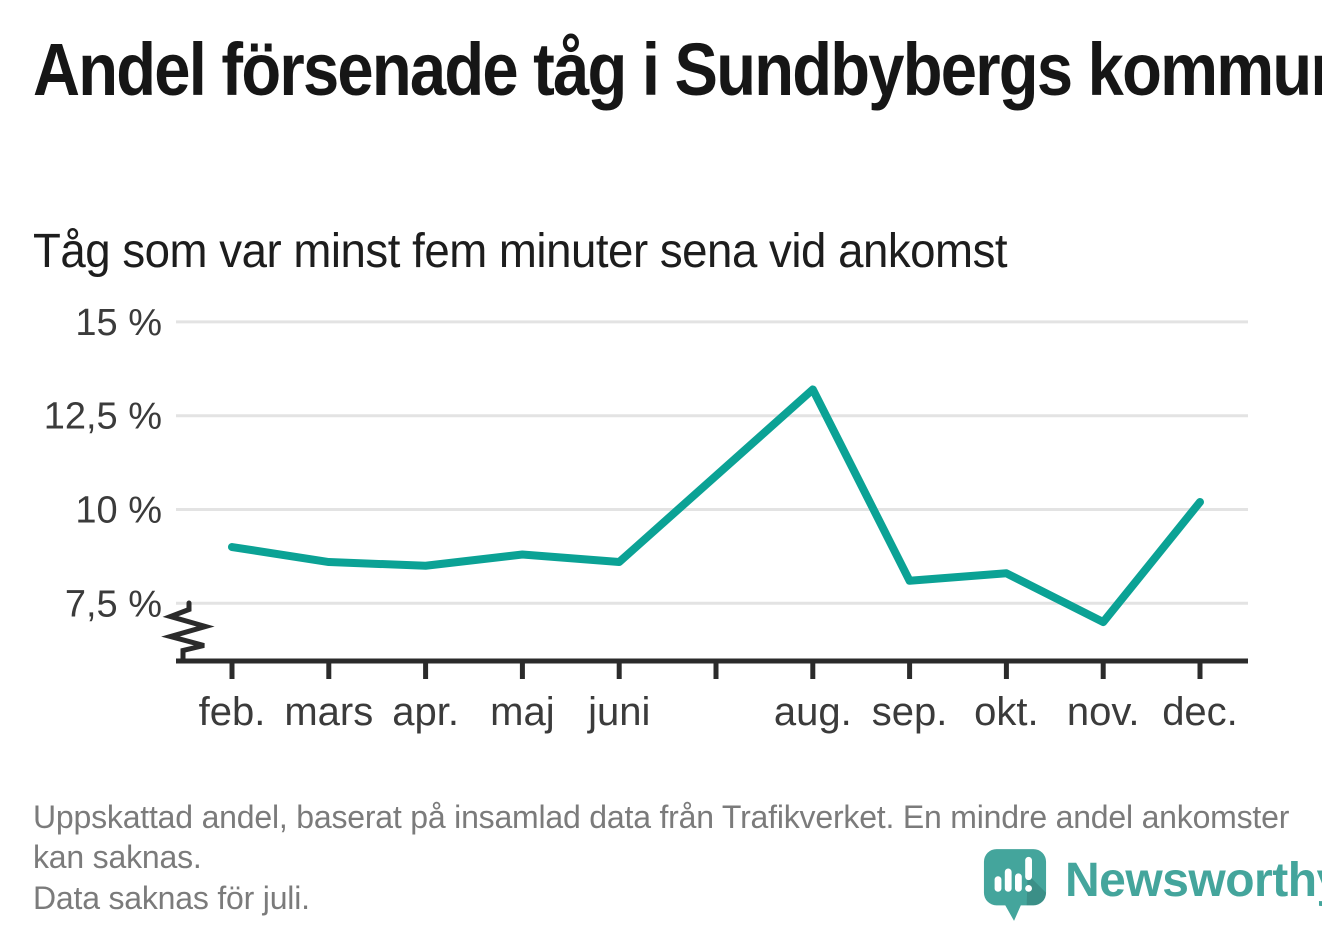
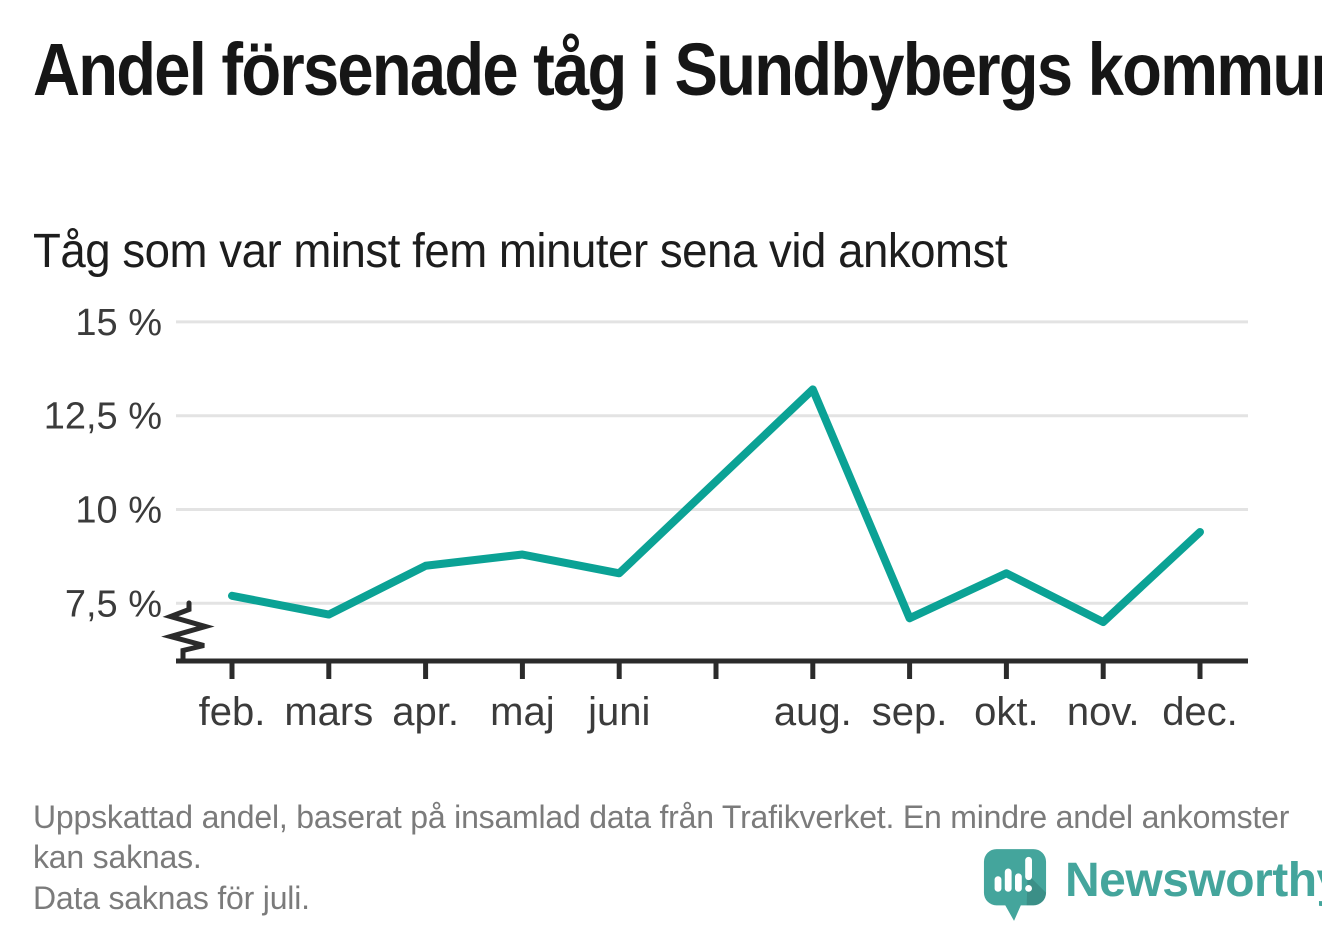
feb.: 9,0% -> 7,7%
mars: 8,6% -> 7,2%
juni: 8,6% -> 8,3%
sep.: 8,1% -> 7,1%
dec.: 10,2% -> 9,4%
